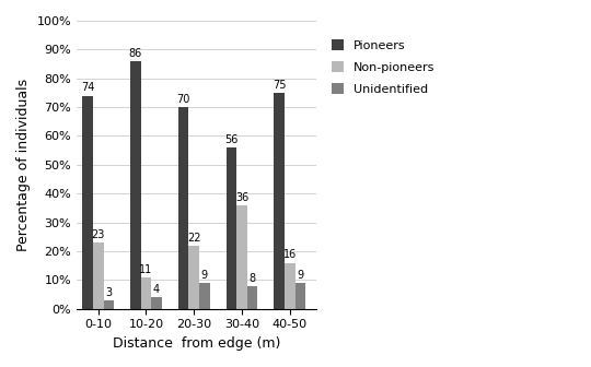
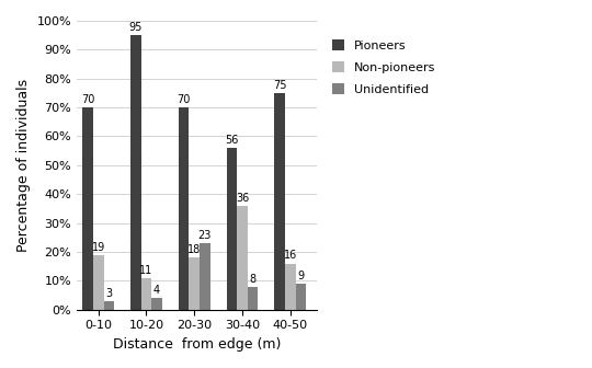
Pioneers/0-10: 74 -> 70
Non-pioneers/0-10: 23 -> 19
Pioneers/10-20: 86 -> 95
Non-pioneers/20-30: 22 -> 18
Unidentified/20-30: 9 -> 23
